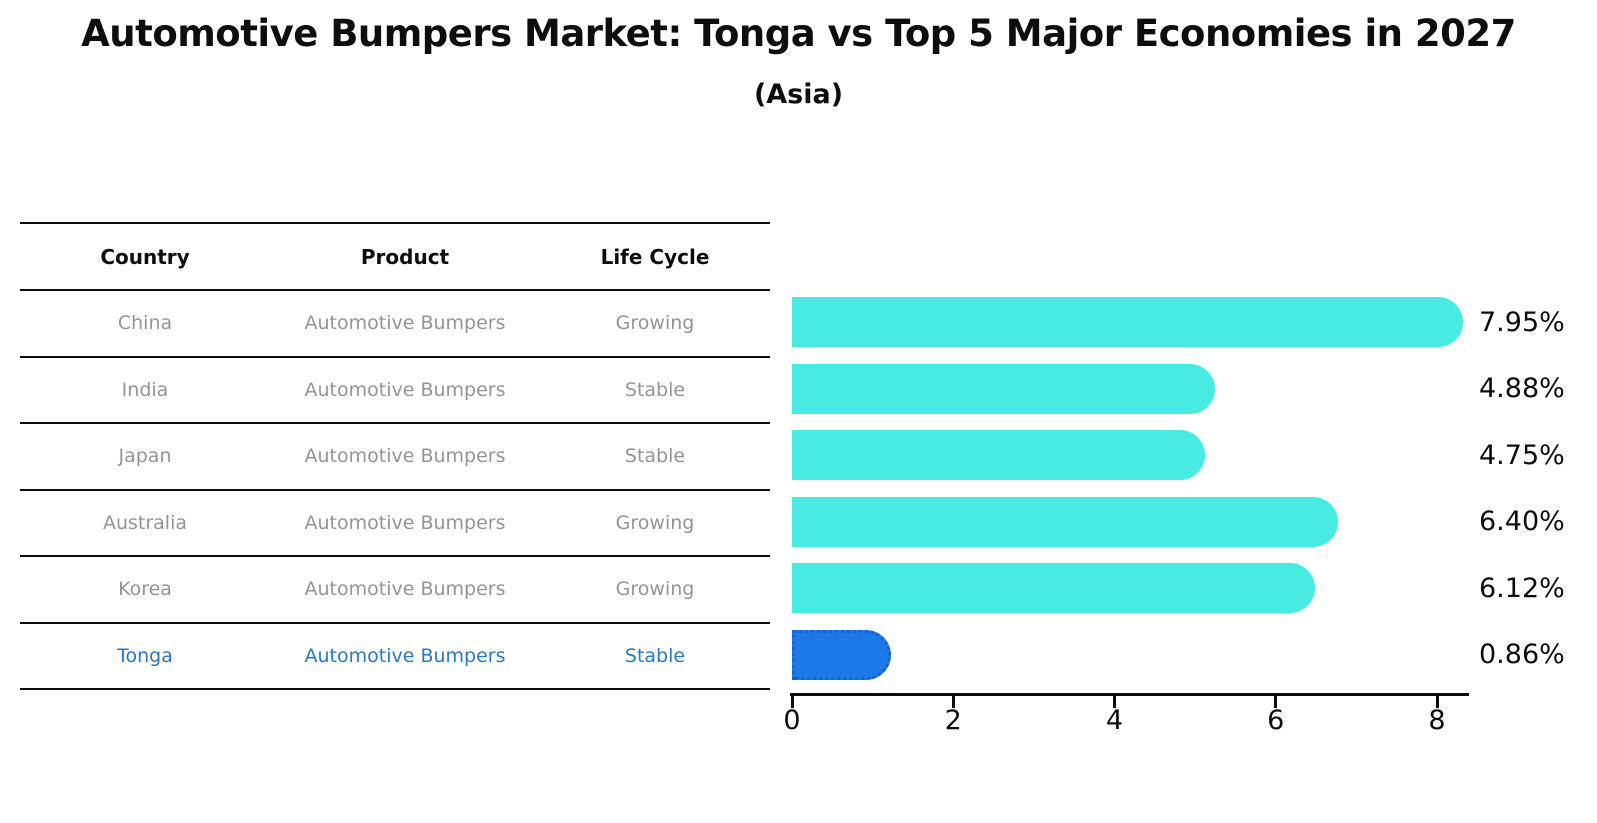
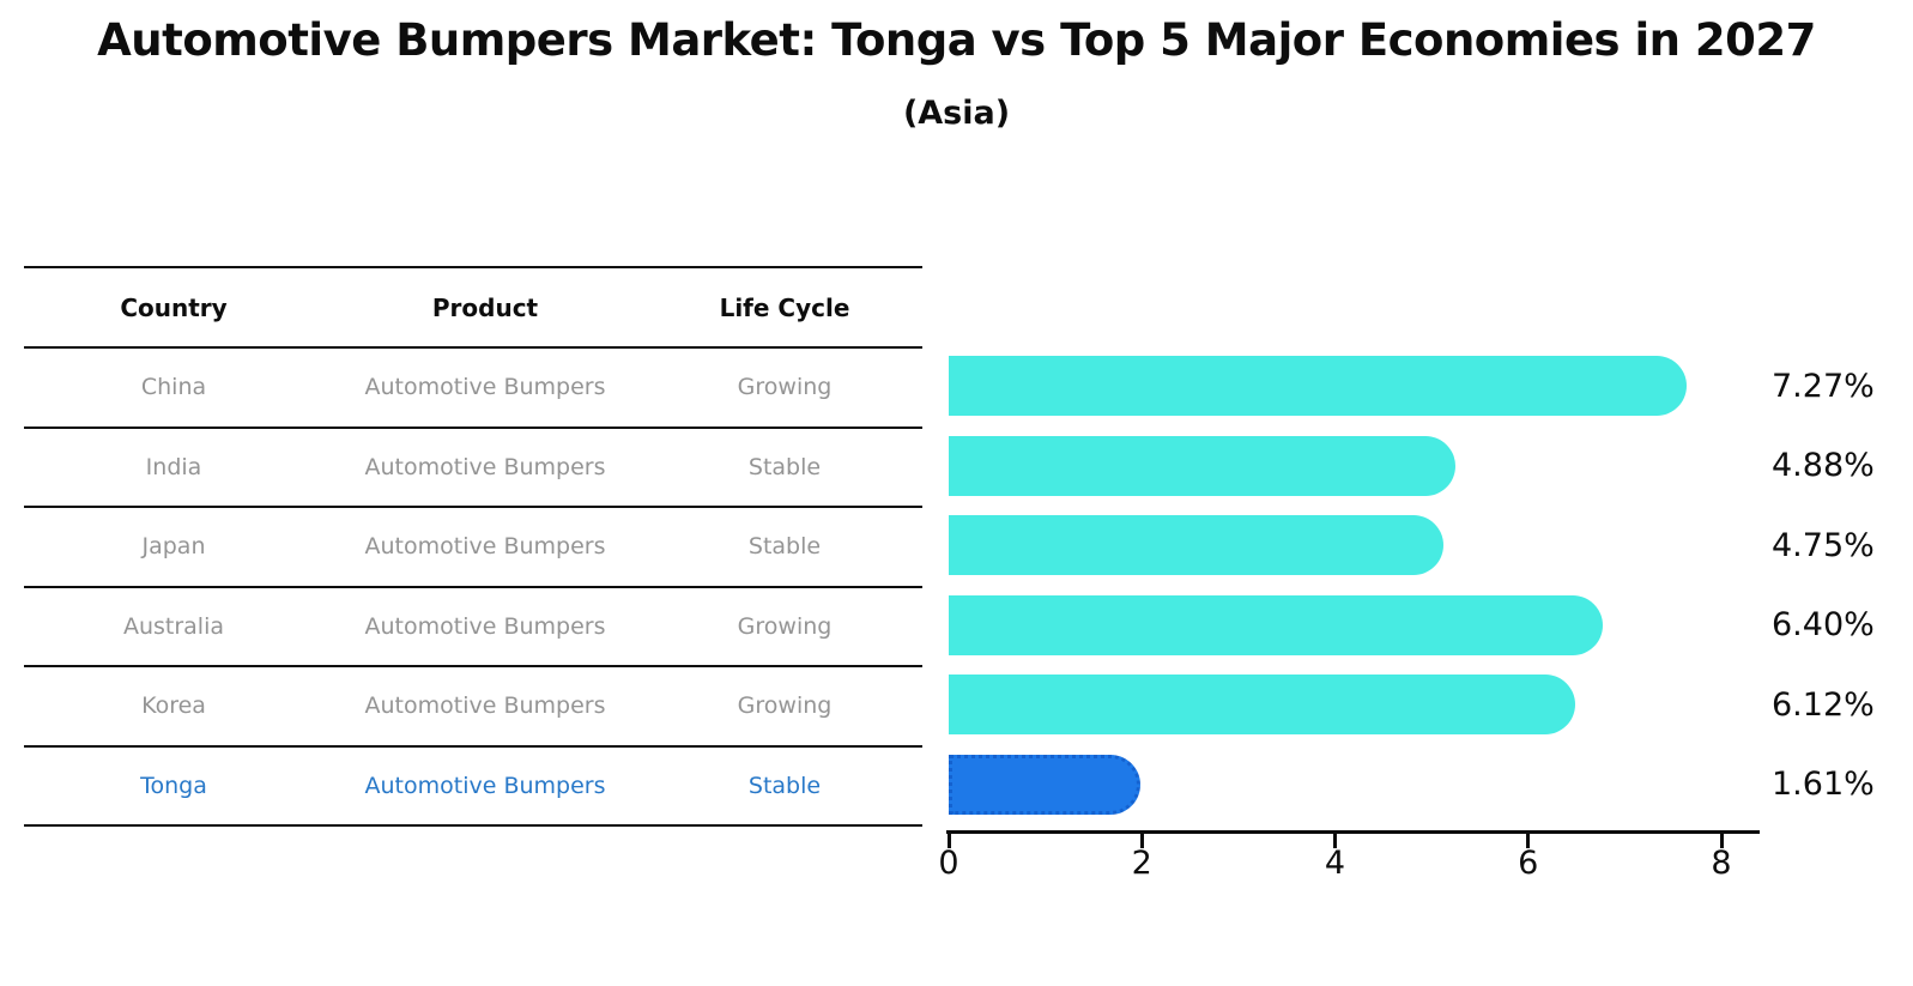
China: 7.95% -> 7.27%
Tonga: 0.86% -> 1.61%
